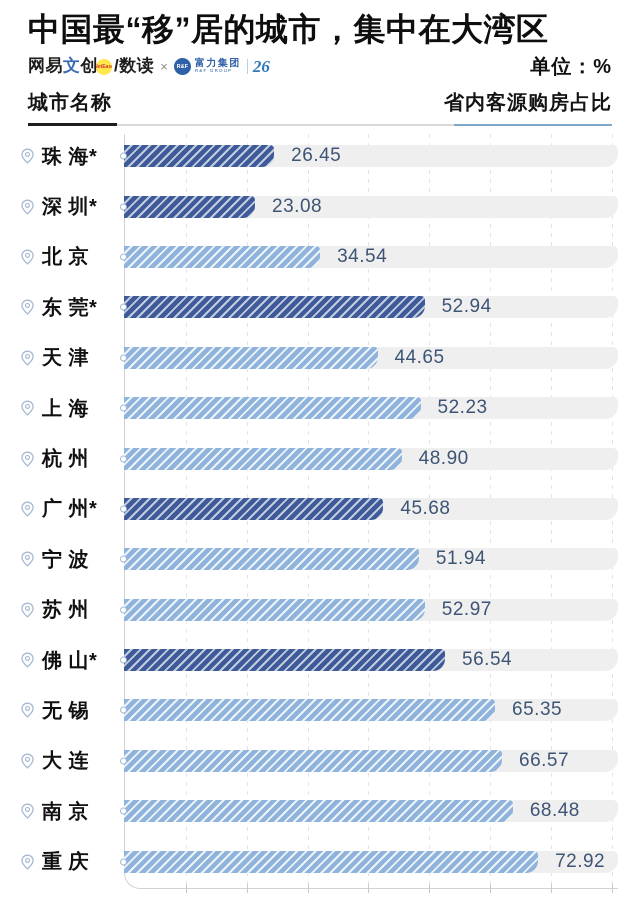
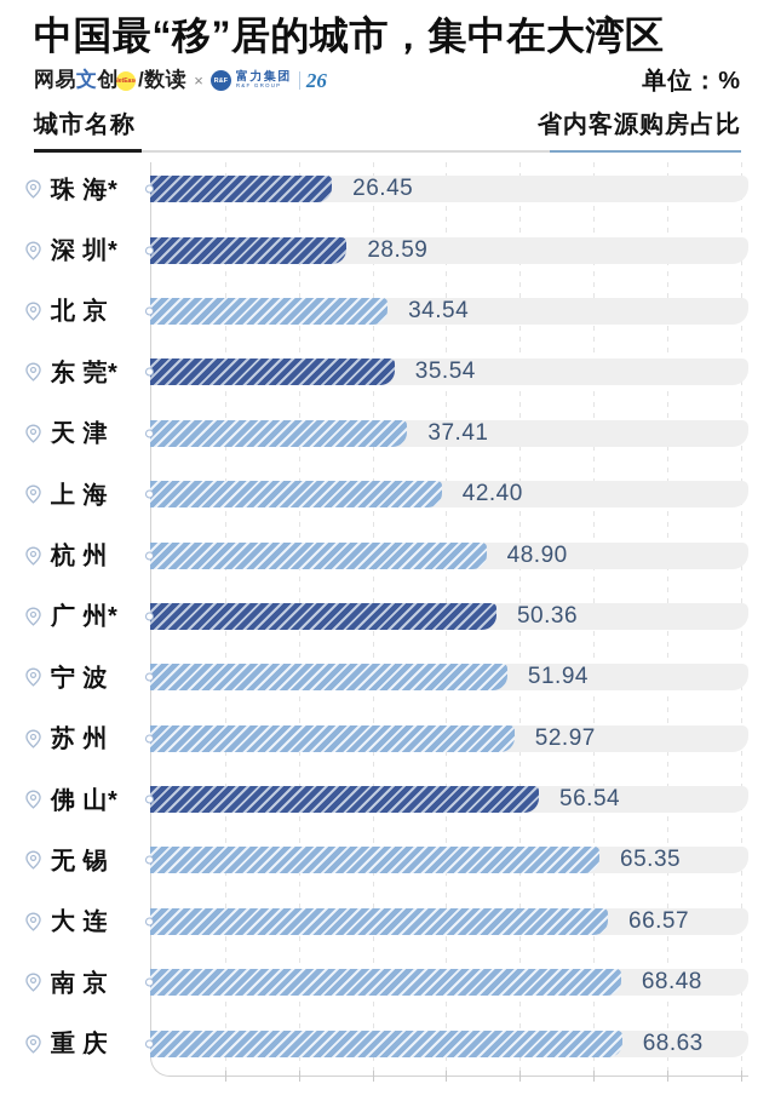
深圳*: 23.08 -> 28.59
东莞*: 52.94 -> 35.54
天津: 44.65 -> 37.41
上海: 52.23 -> 42.40
广州*: 45.68 -> 50.36
重庆: 72.92 -> 68.63
